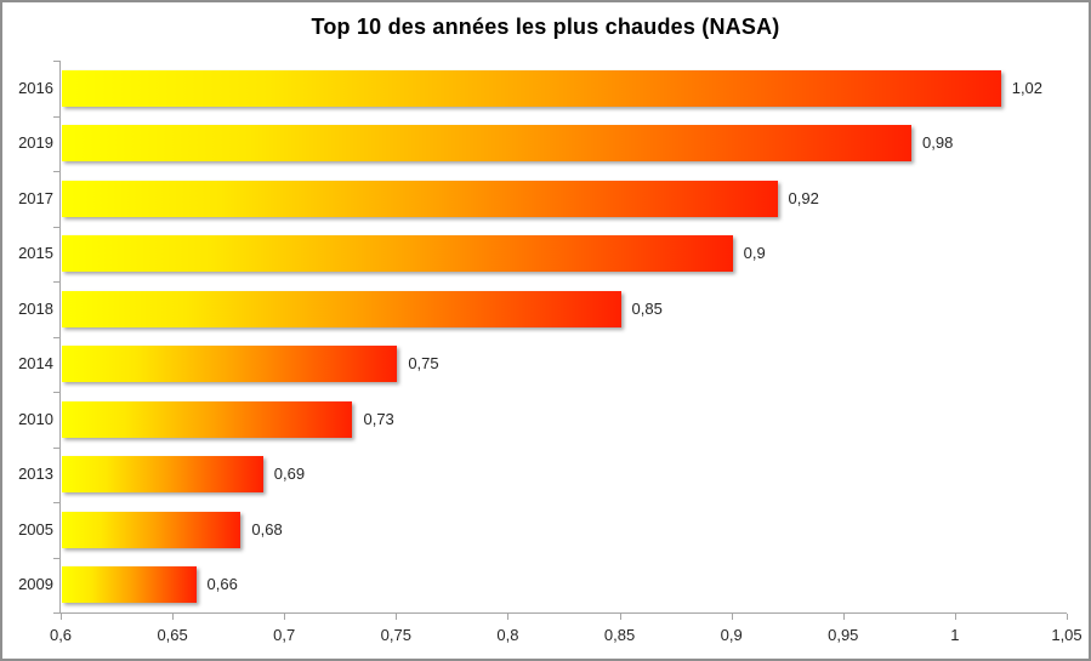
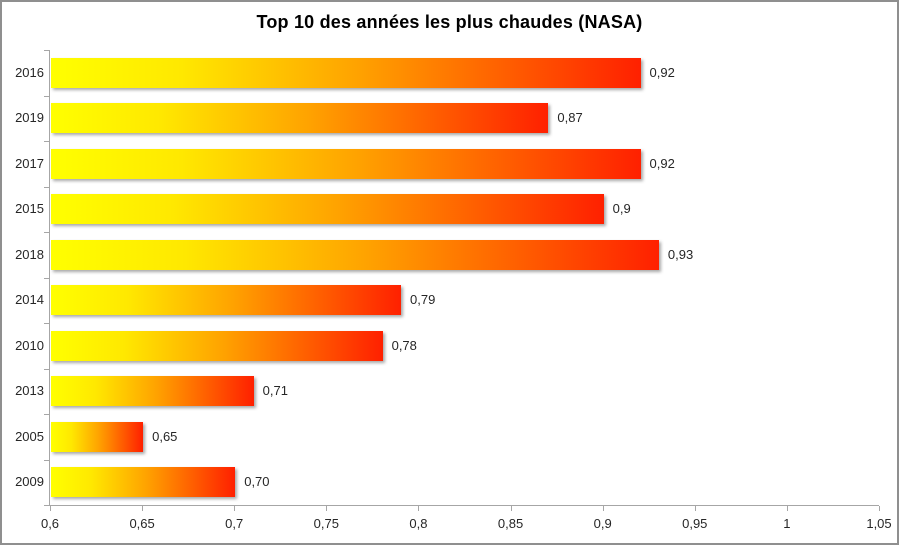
2016: 1,02 -> 0,92
2019: 0,98 -> 0,87
2018: 0,85 -> 0,93
2014: 0,75 -> 0,79
2010: 0,73 -> 0,78
2013: 0,69 -> 0,71
2005: 0,68 -> 0,65
2009: 0,66 -> 0,70
